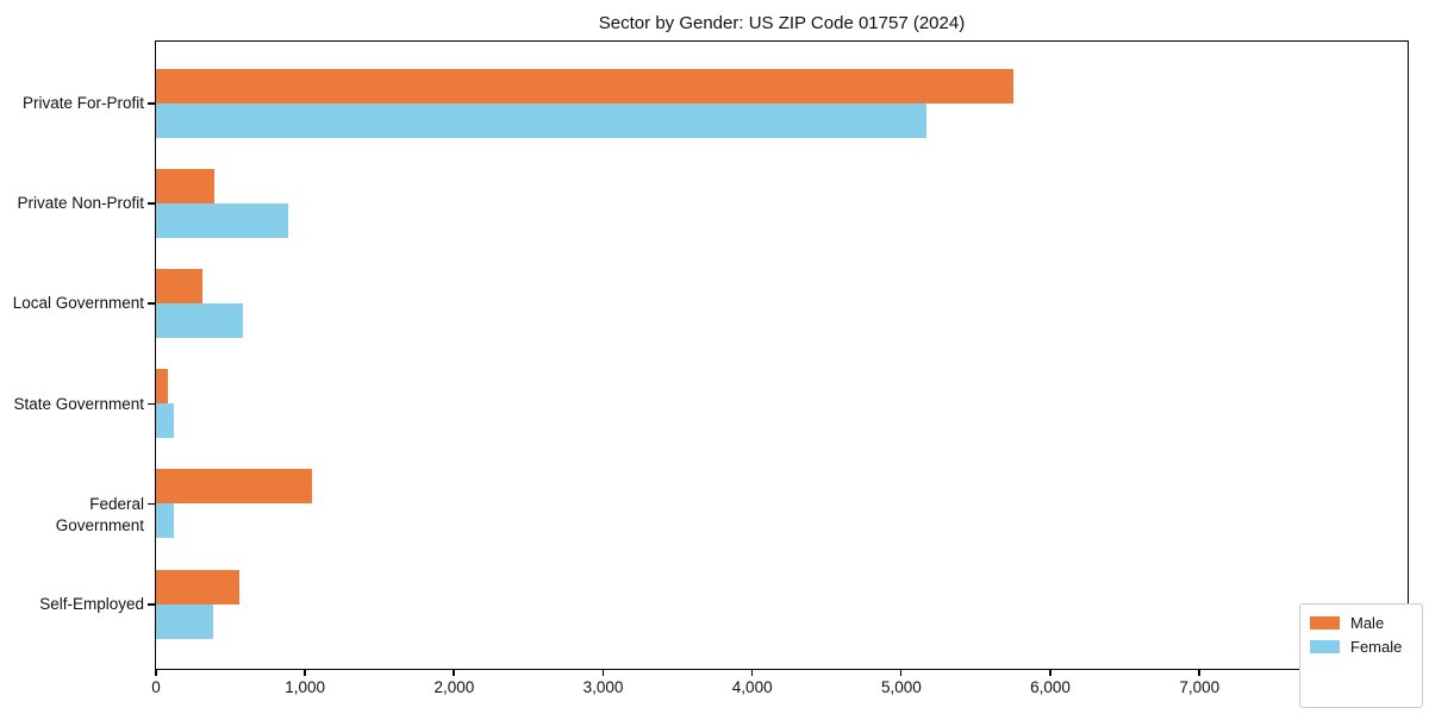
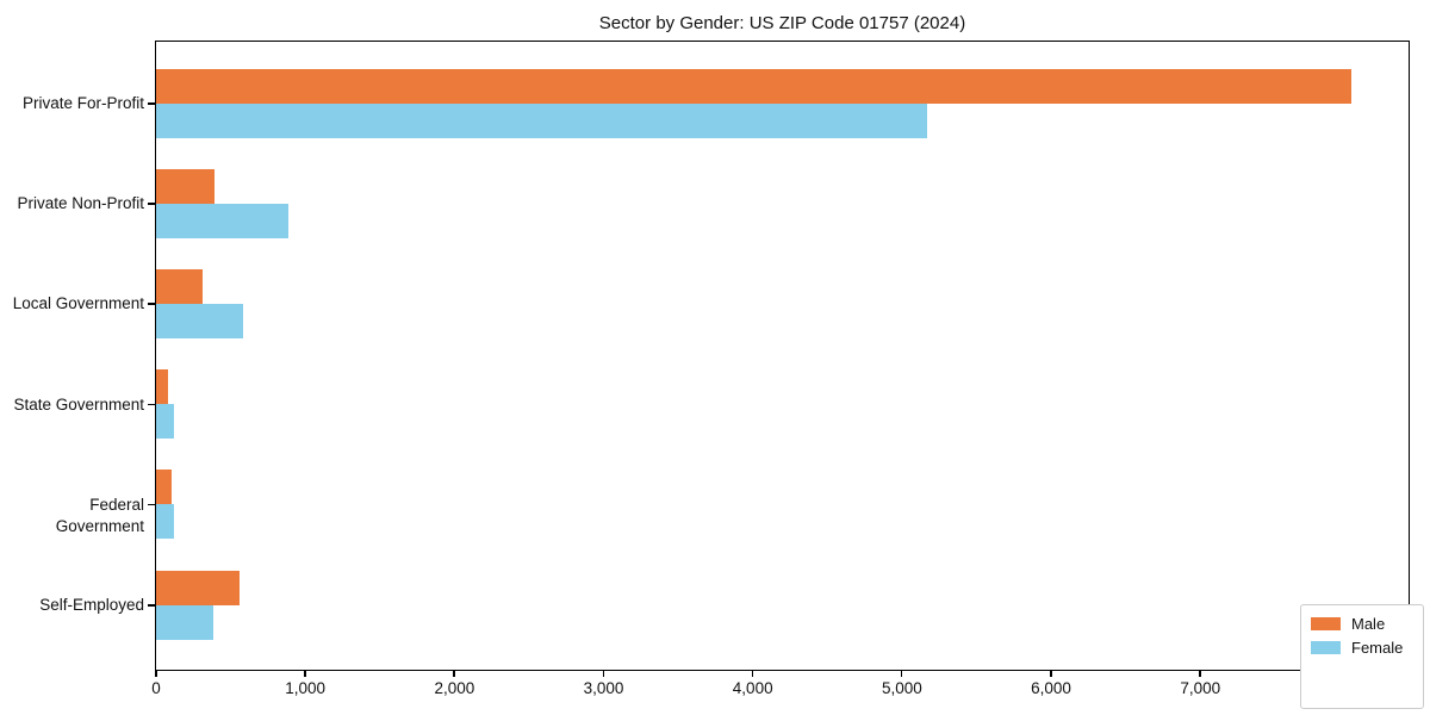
Male/Private For-Profit: 5750 -> 8010
Male/Federal Government: 1050 -> 100
